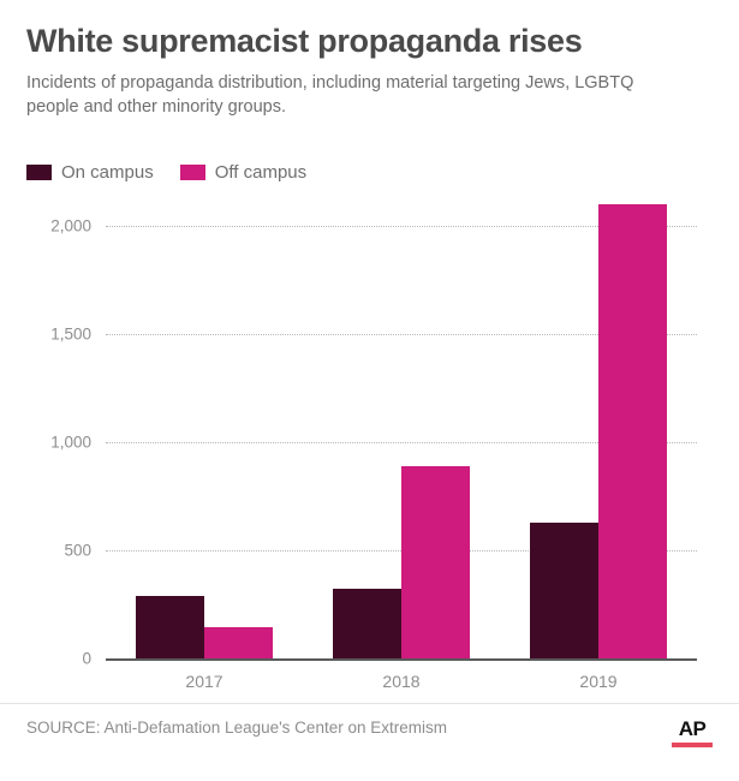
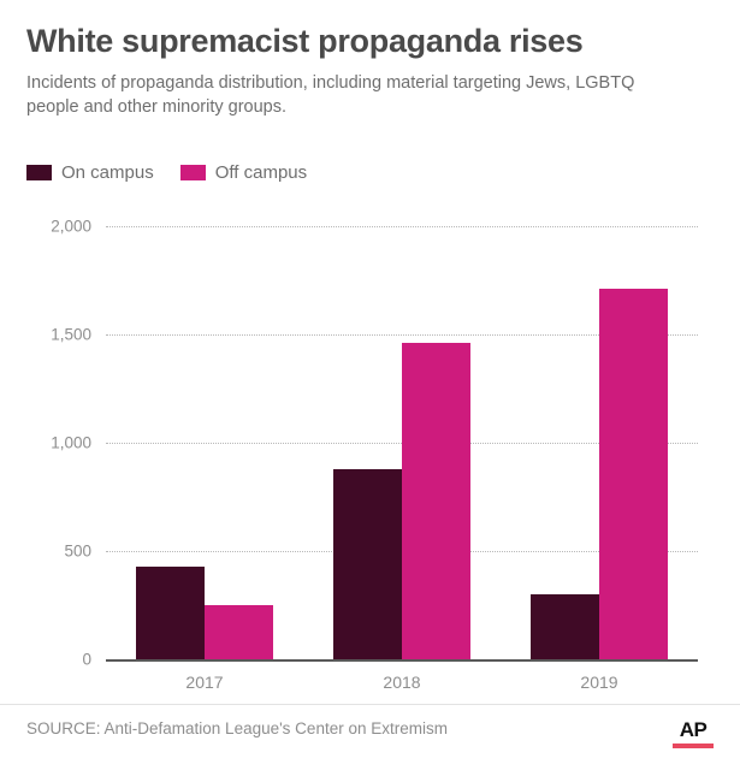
On campus/2017: 290 -> 430
Off campus/2017: 140 -> 250
On campus/2018: 320 -> 880
Off campus/2018: 890 -> 1460
On campus/2019: 630 -> 300
Off campus/2019: 2100 -> 1710
